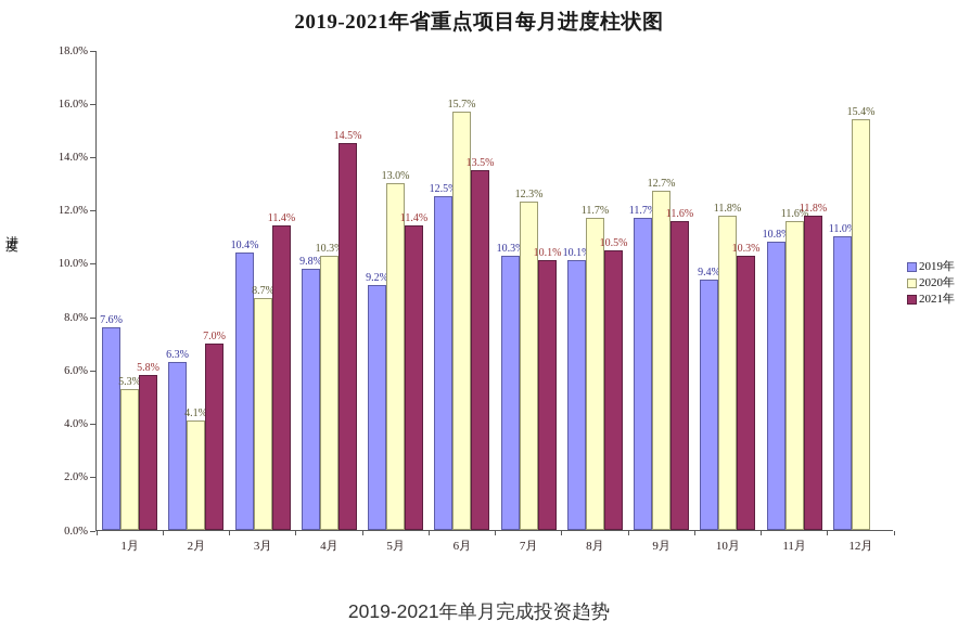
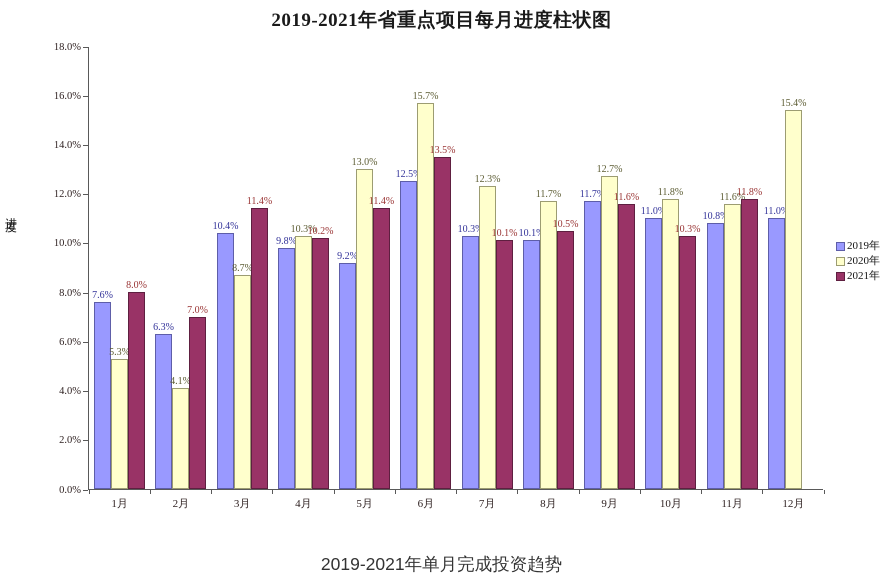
2021年/1月: 5.8% -> 8.0%
2021年/4月: 14.5% -> 10.2%
2019年/10月: 9.4% -> 11.0%
